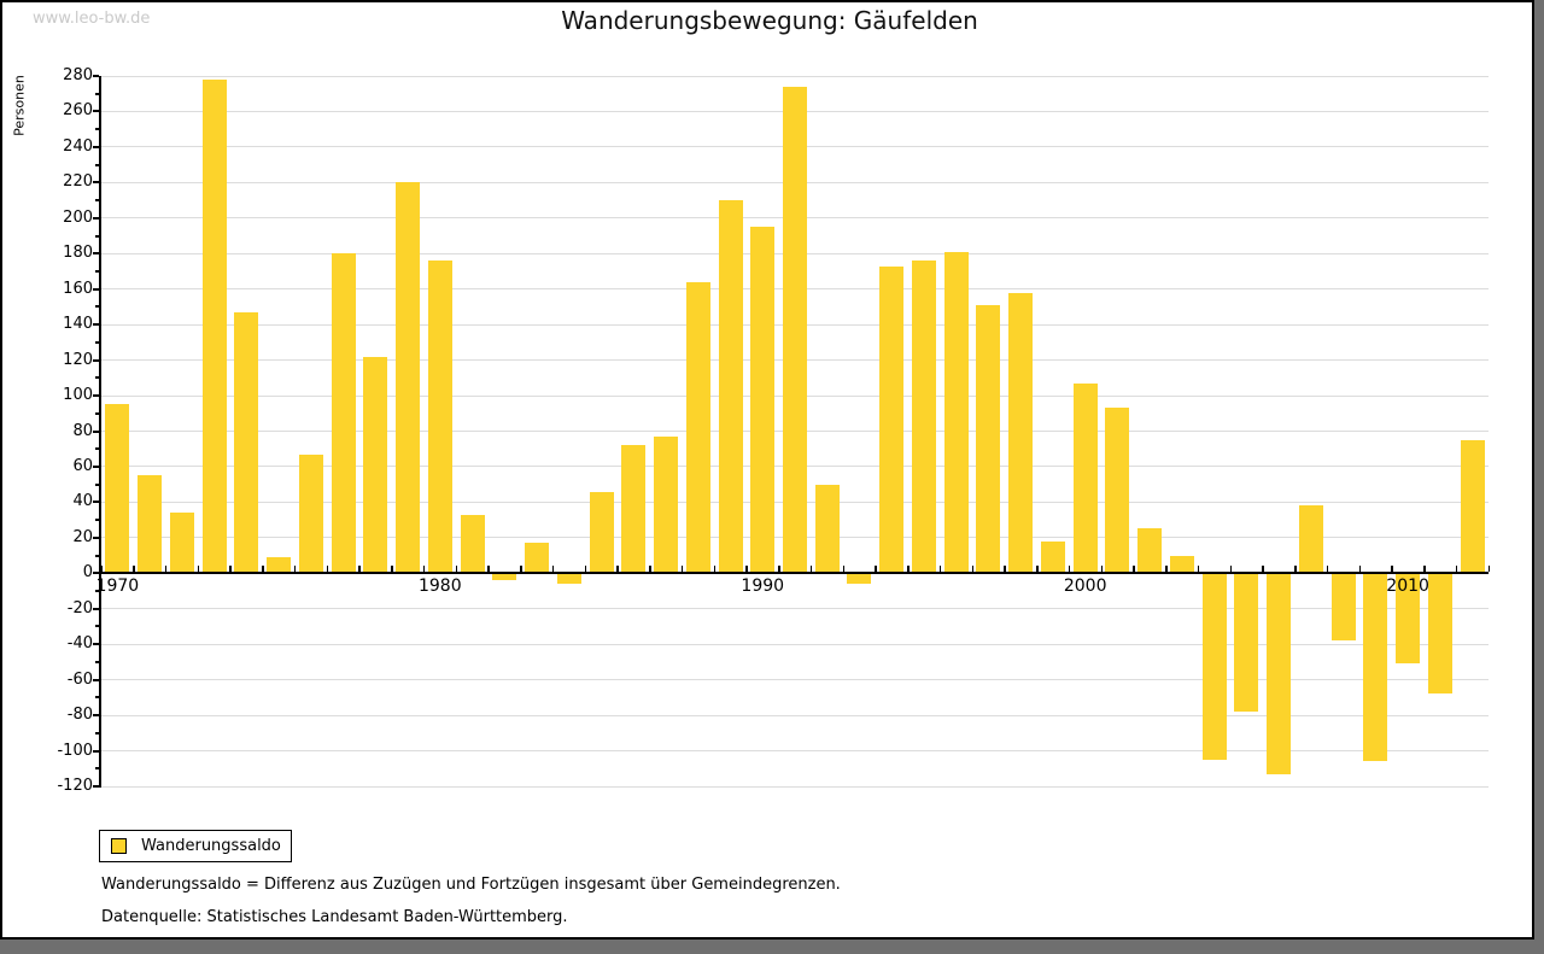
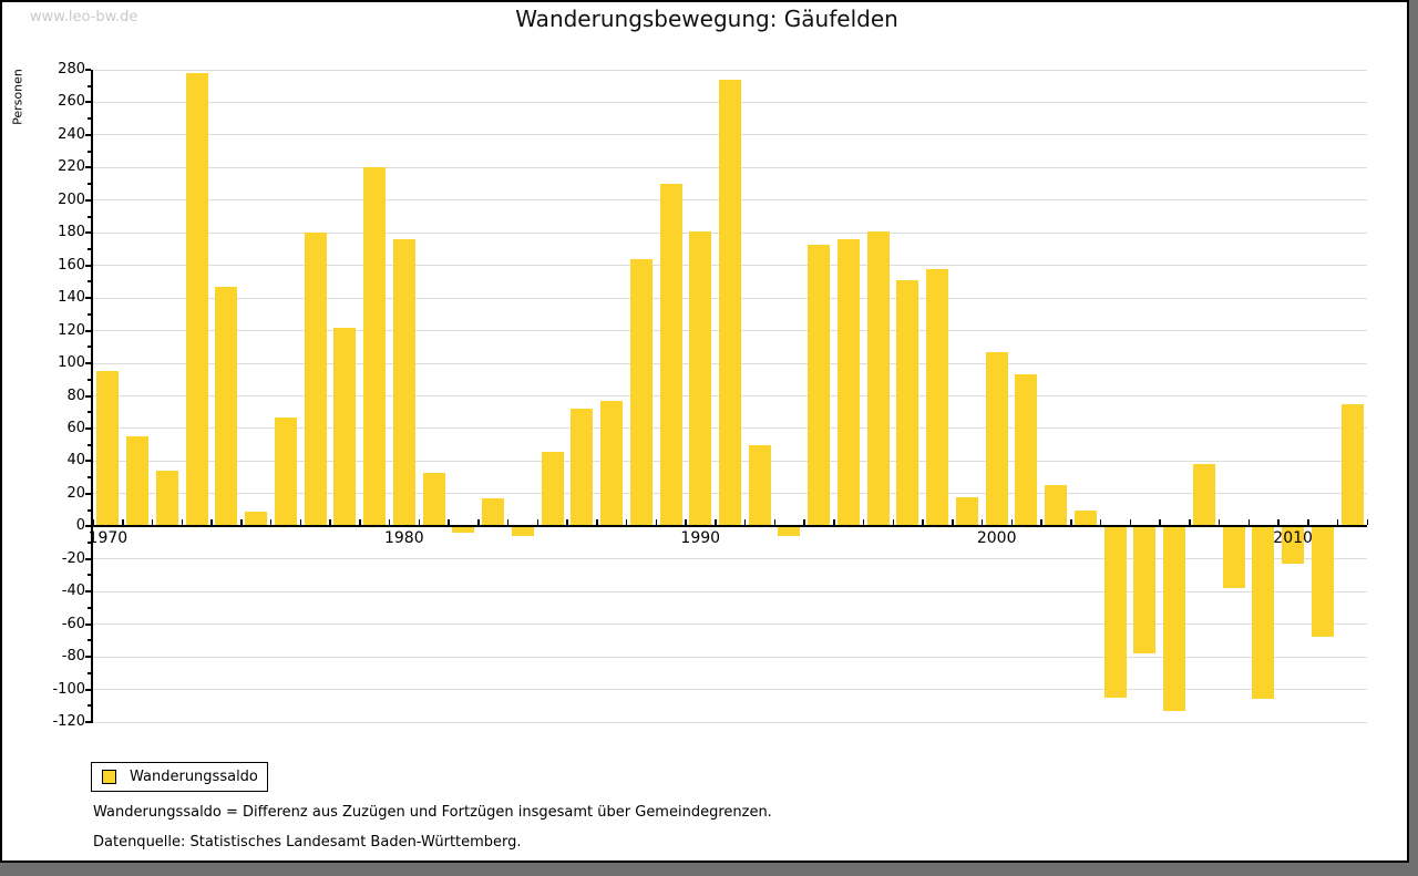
1990: 195 -> 181
2010: -51 -> -23
